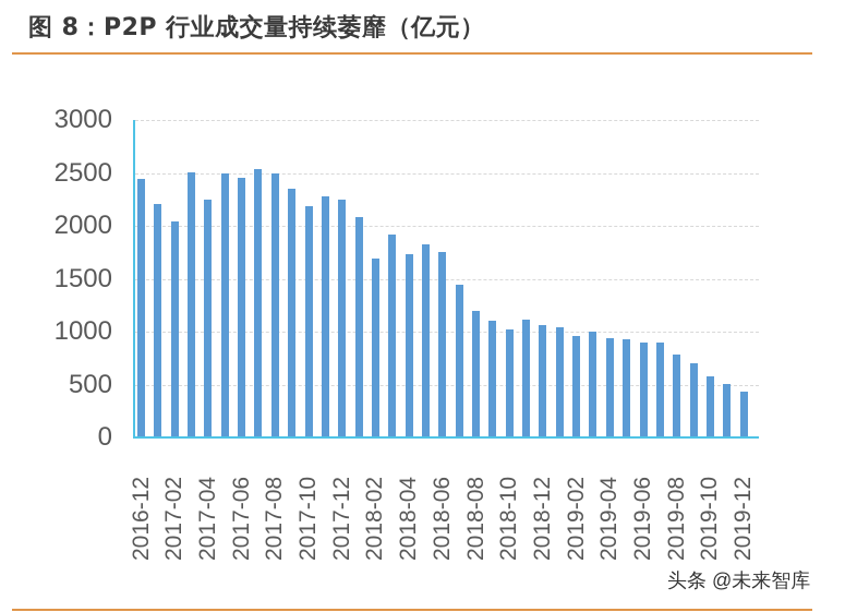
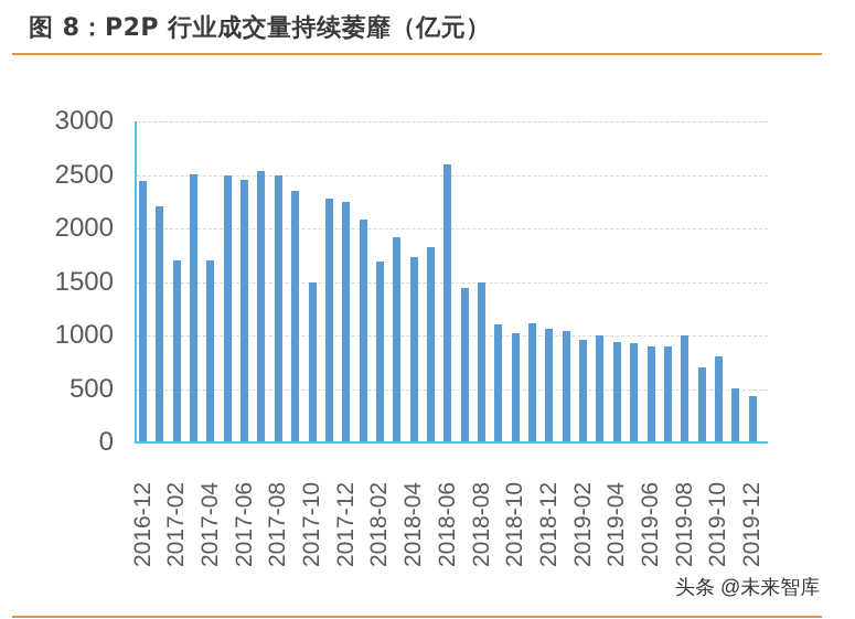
2017-02: 2000 -> 1700
2017-04: 2200 -> 1700
2017-10: 2200 -> 1500
2018-06: 1800 -> 2600
2018-08: 1200 -> 1500
2019-08: 800 -> 1000
2019-10: 600 -> 800
